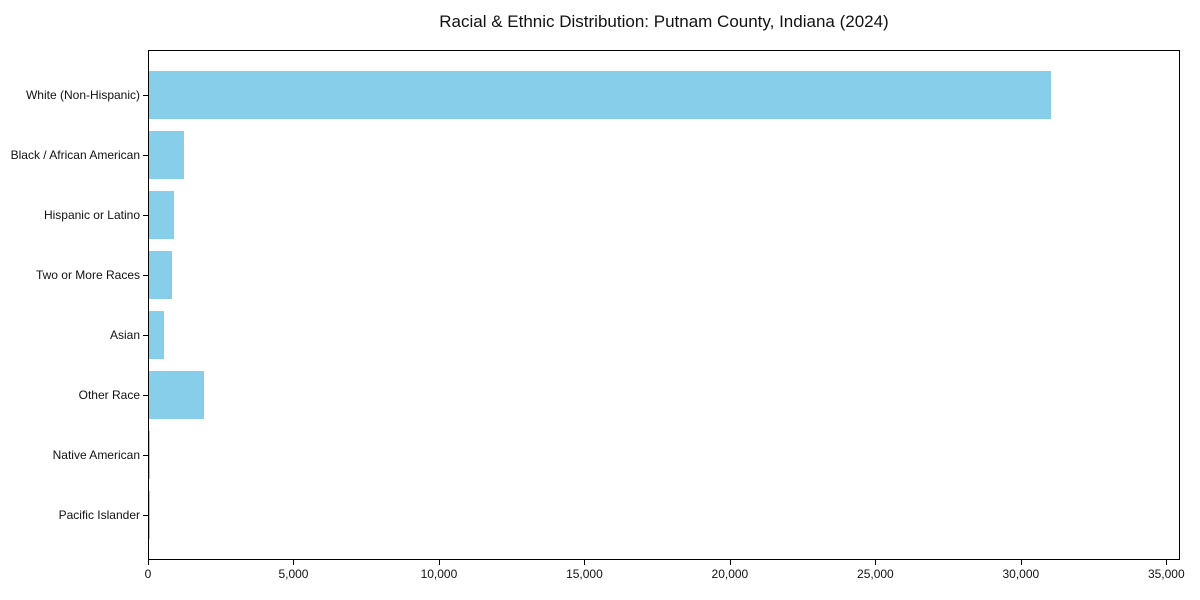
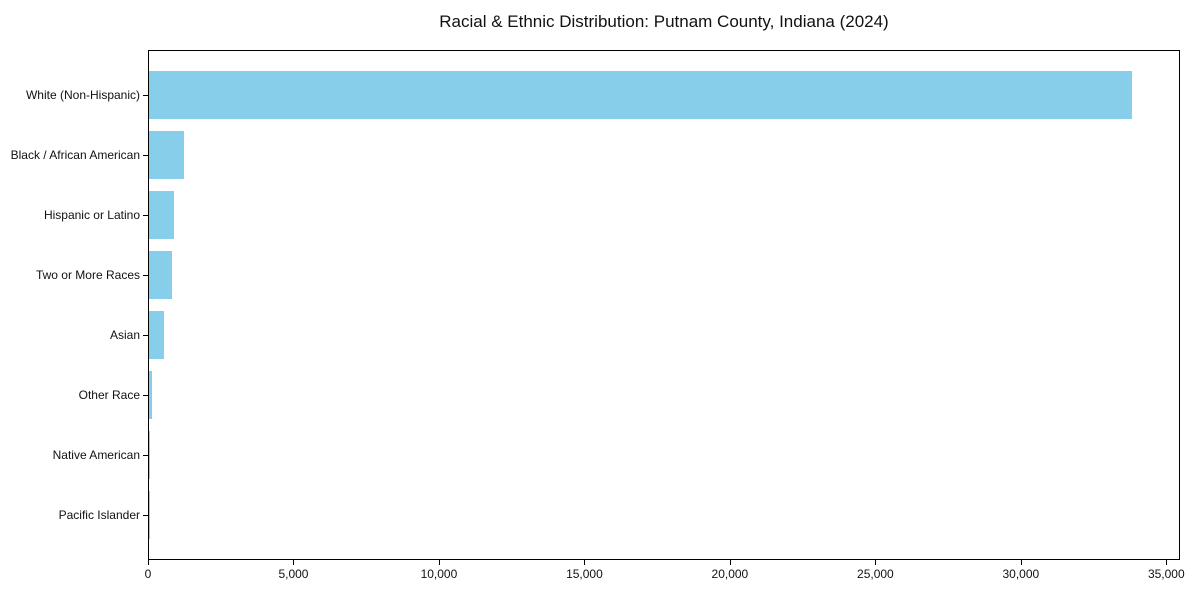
White (Non-Hispanic): 31000 -> 33800
Other Race: 1900 -> 100
